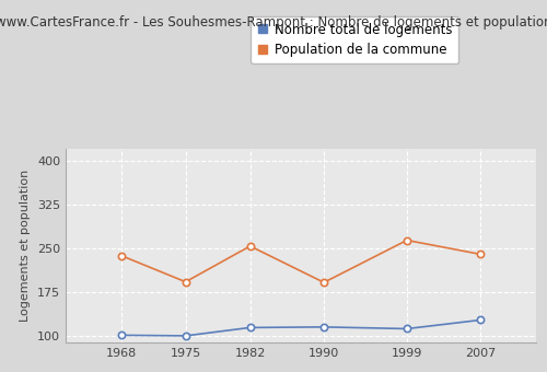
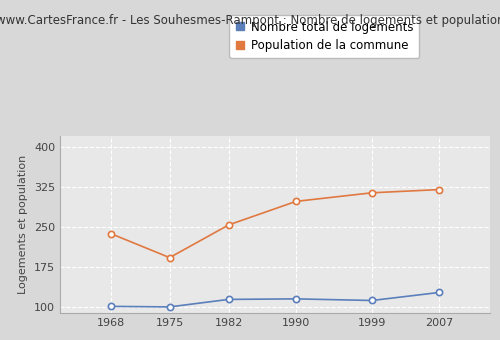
Population de la commune/1990: 192 -> 298
Population de la commune/1999: 264 -> 314
Population de la commune/2007: 240 -> 320
